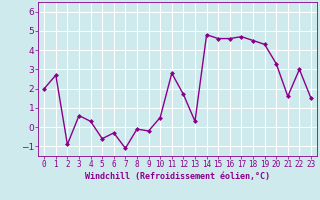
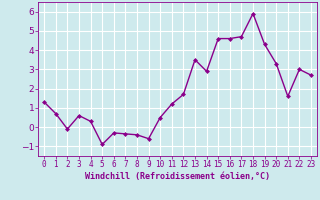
0: 2.0 -> 1.3
1: 2.7 -> 0.7
2: -0.9 -> -0.1
5: -0.6 -> -0.9
7: -1.1 -> -0.3
8: -0.1 -> -0.4
9: -0.2 -> -0.6
11: 2.8 -> 1.2
13: 0.3 -> 3.5
14: 4.8 -> 2.9
18: 4.5 -> 5.9
23: 1.5 -> 2.7
